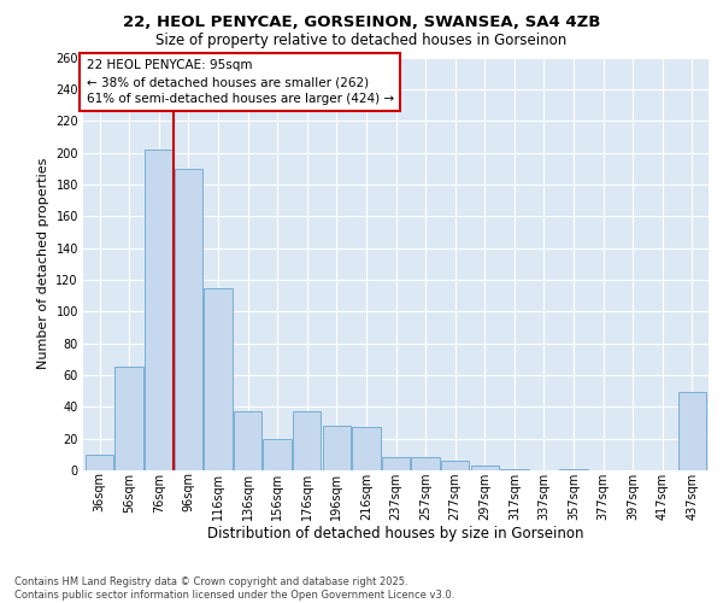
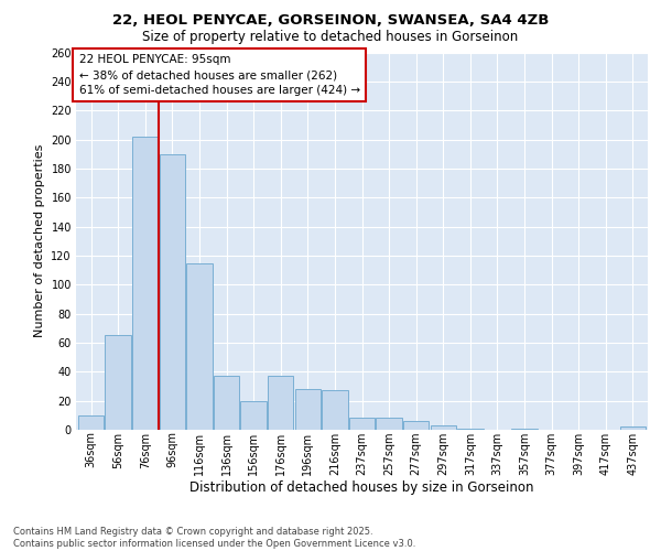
437sqm: 49 -> 2
